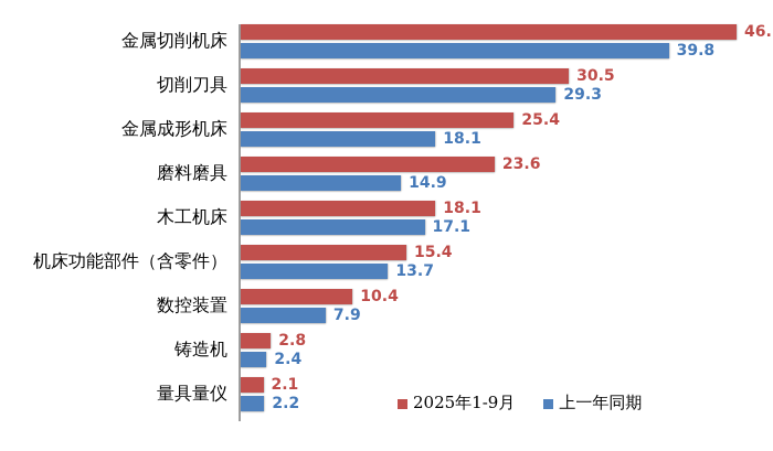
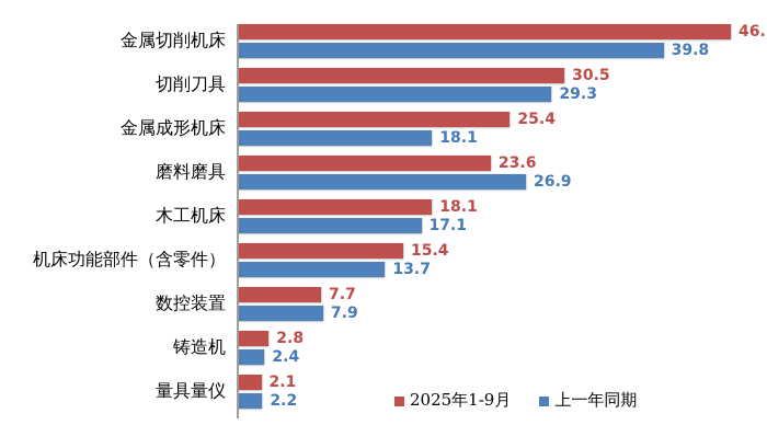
上一年同期/磨料磨具: 14.9 -> 26.9
2025年1-9月/数控装置: 10.4 -> 7.7
